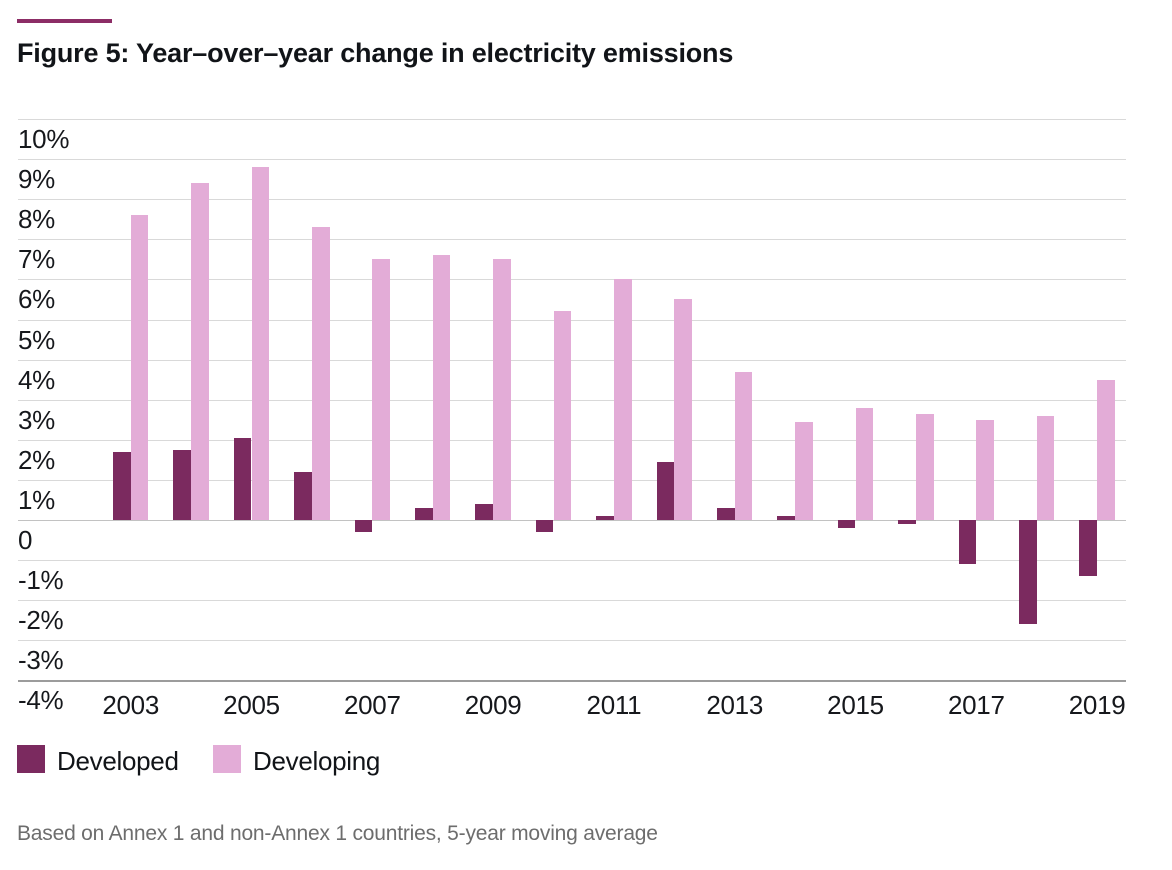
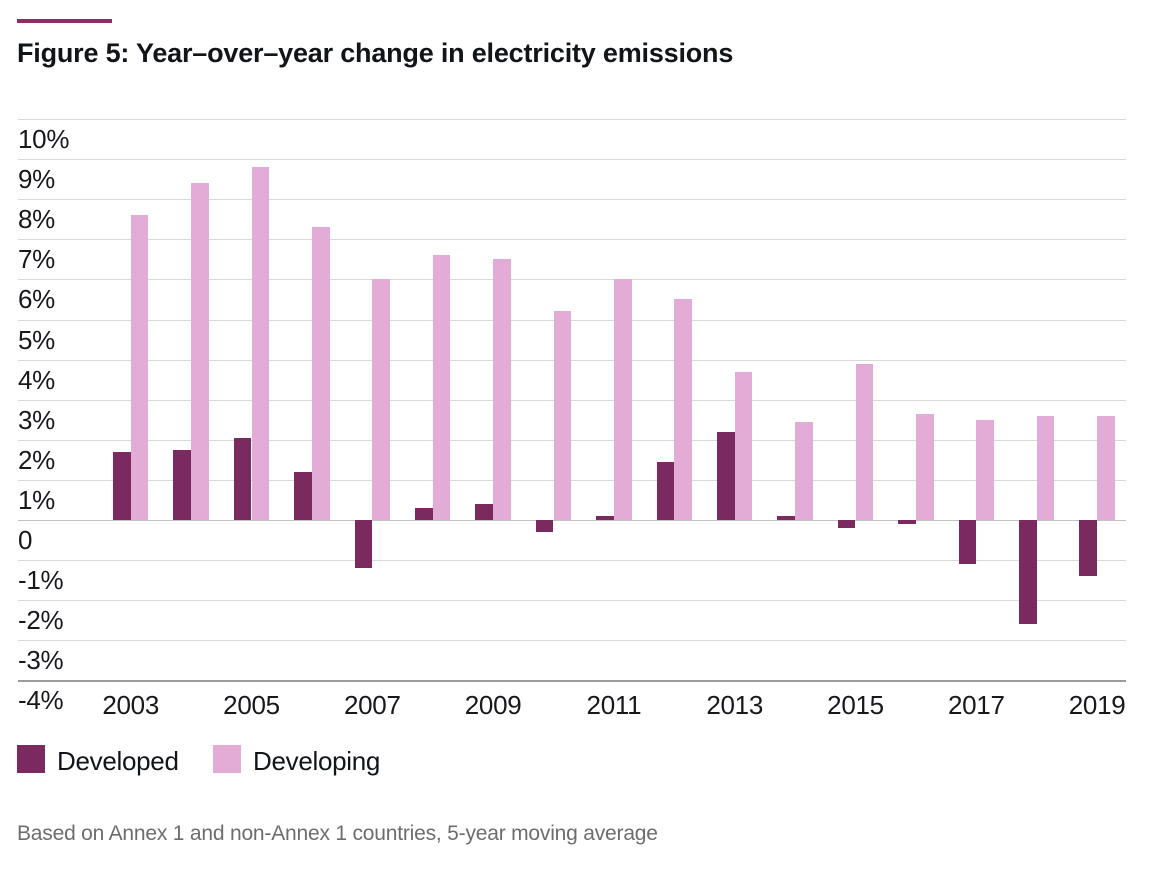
Developed/2007: -0.3% -> -1.2%
Developing/2007: 6.5% -> 6.0%
Developed/2013: 0.3% -> 2.2%
Developing/2015: 2.8% -> 3.9%
Developing/2019: 3.5% -> 2.6%
